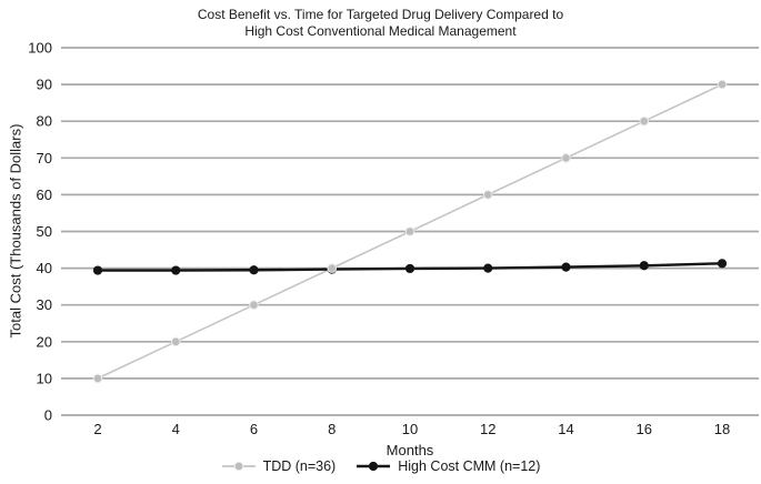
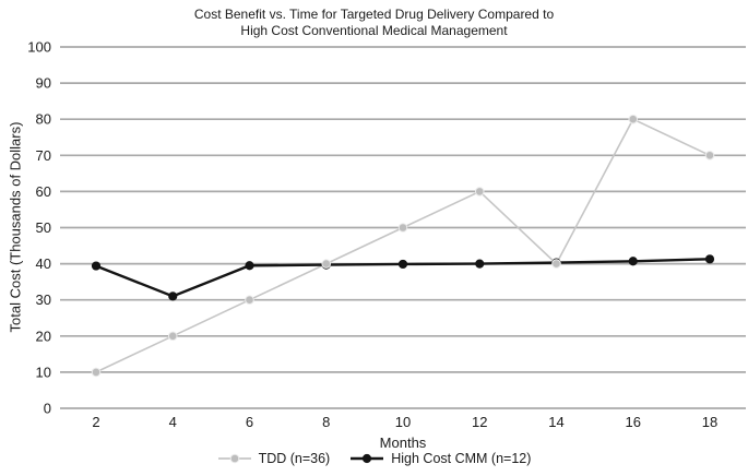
High Cost CMM (n=12)/4: 39 -> 31
TDD (n=36)/14: 70 -> 40
TDD (n=36)/18: 90 -> 70
